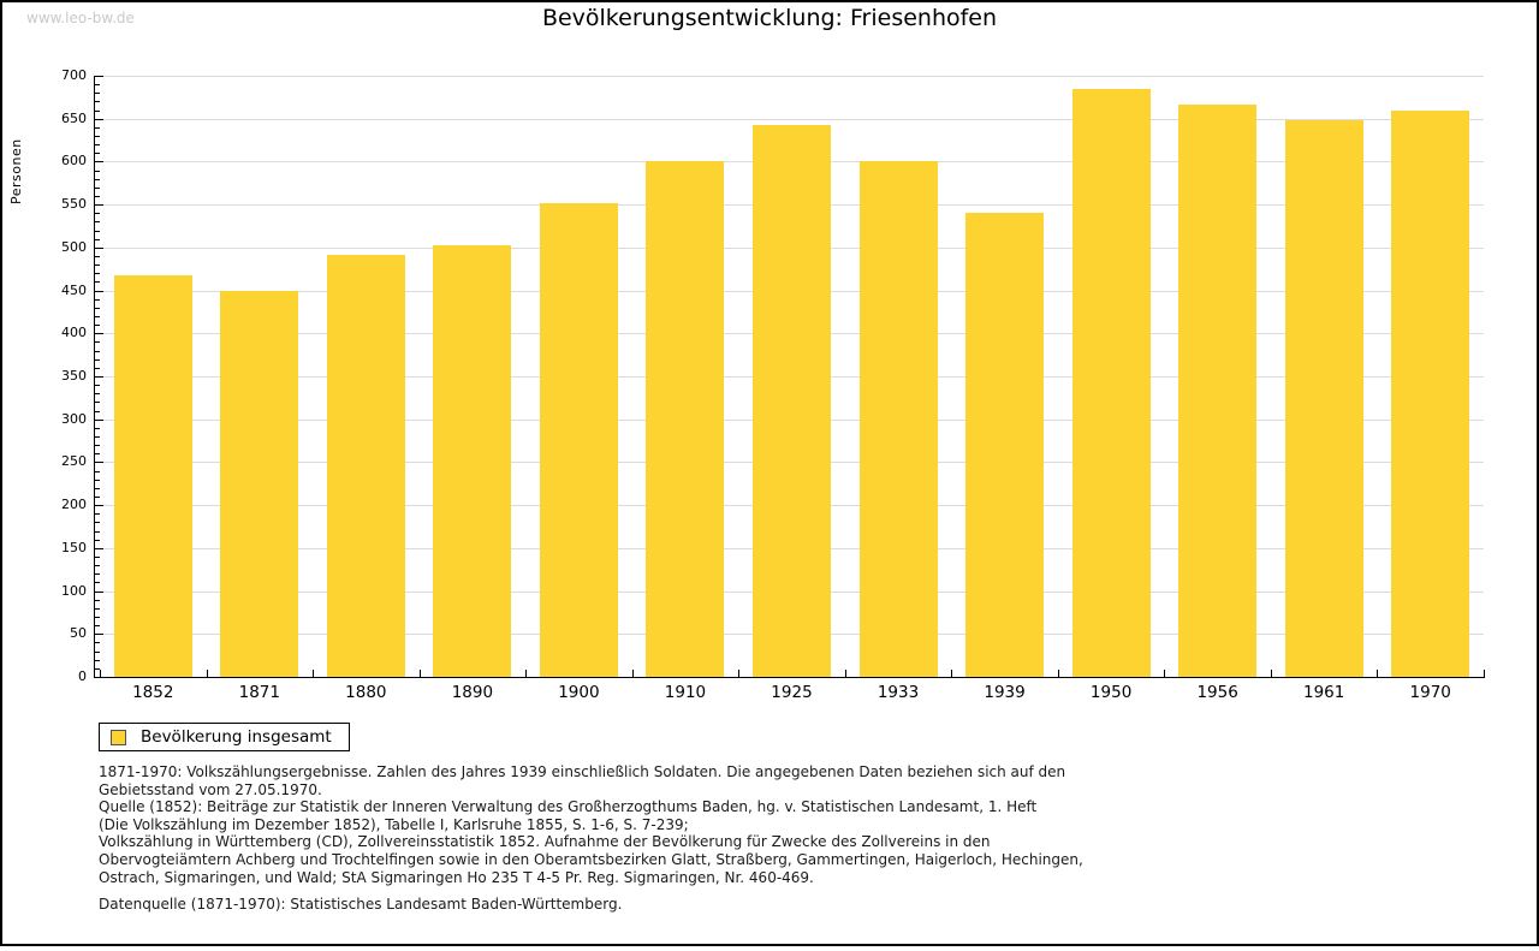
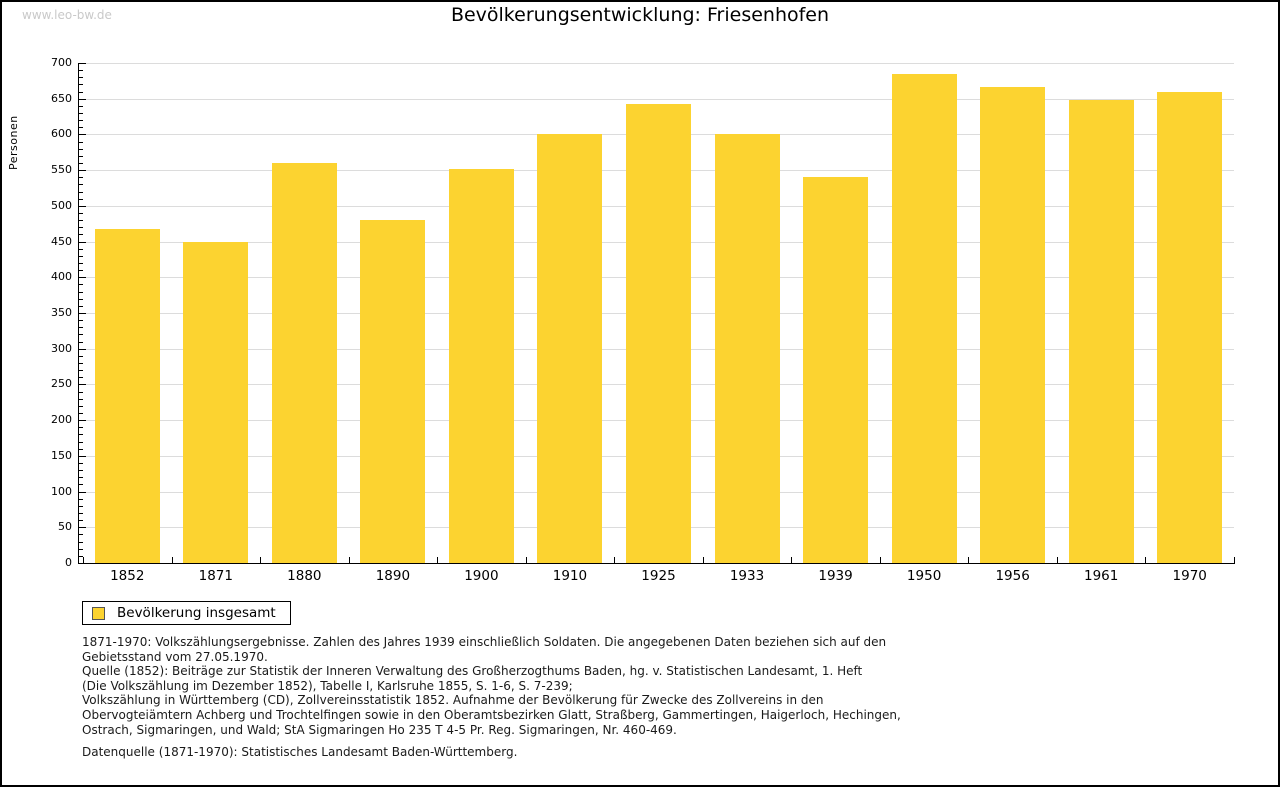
1880: 490 -> 560
1890: 500 -> 480
